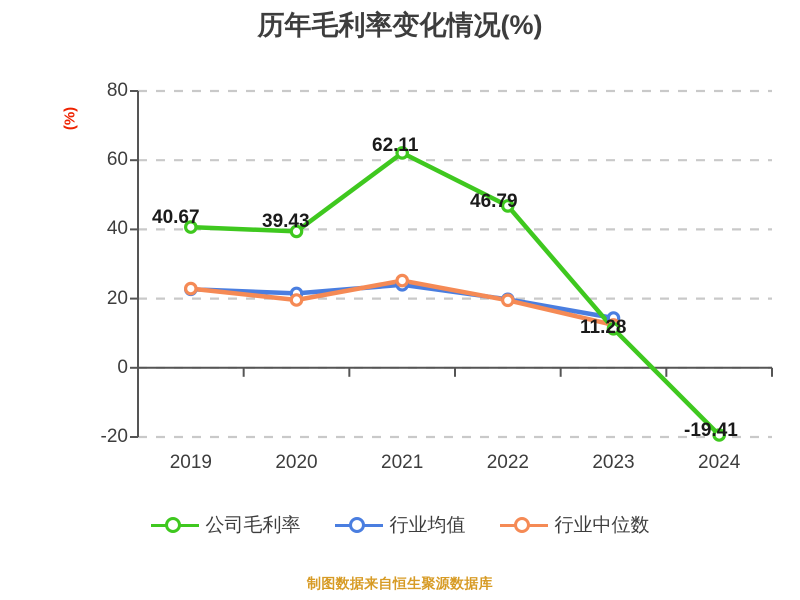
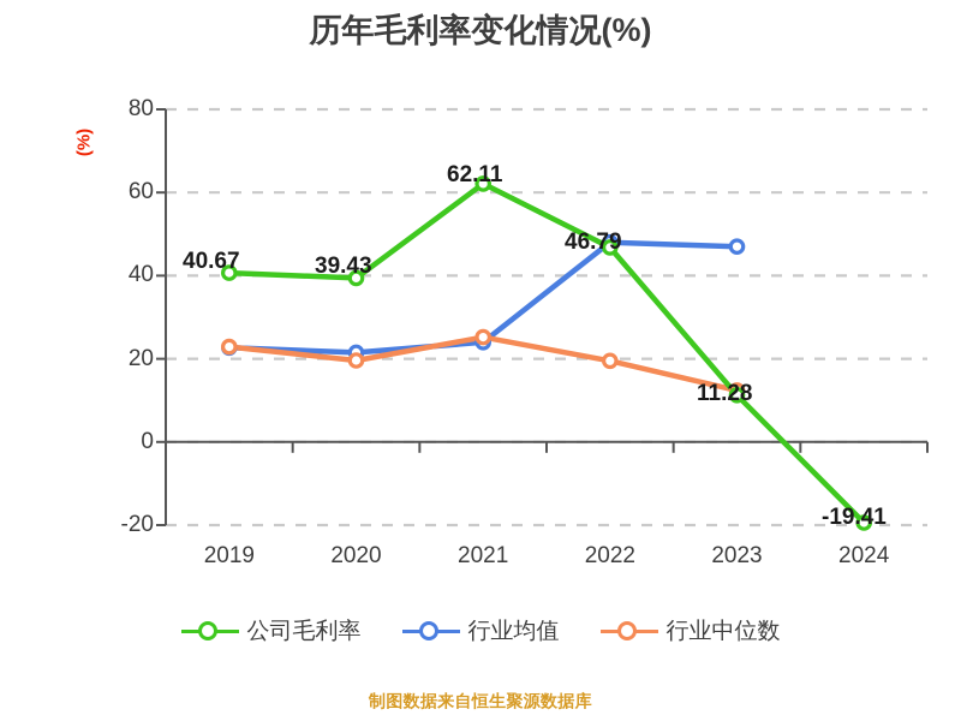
行业均值/2022: 20 -> 48
行业均值/2023: 14 -> 47
